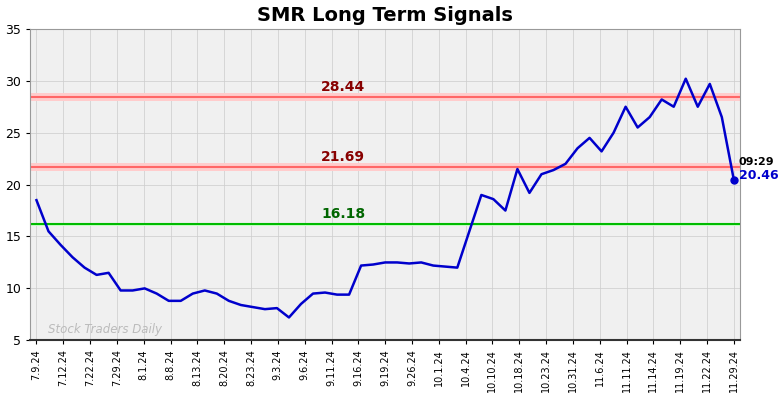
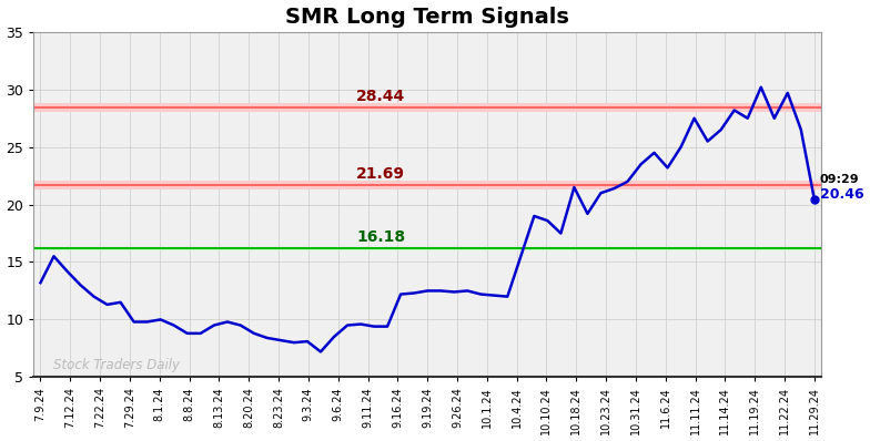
7.9.24: 18.5 -> 13.2
